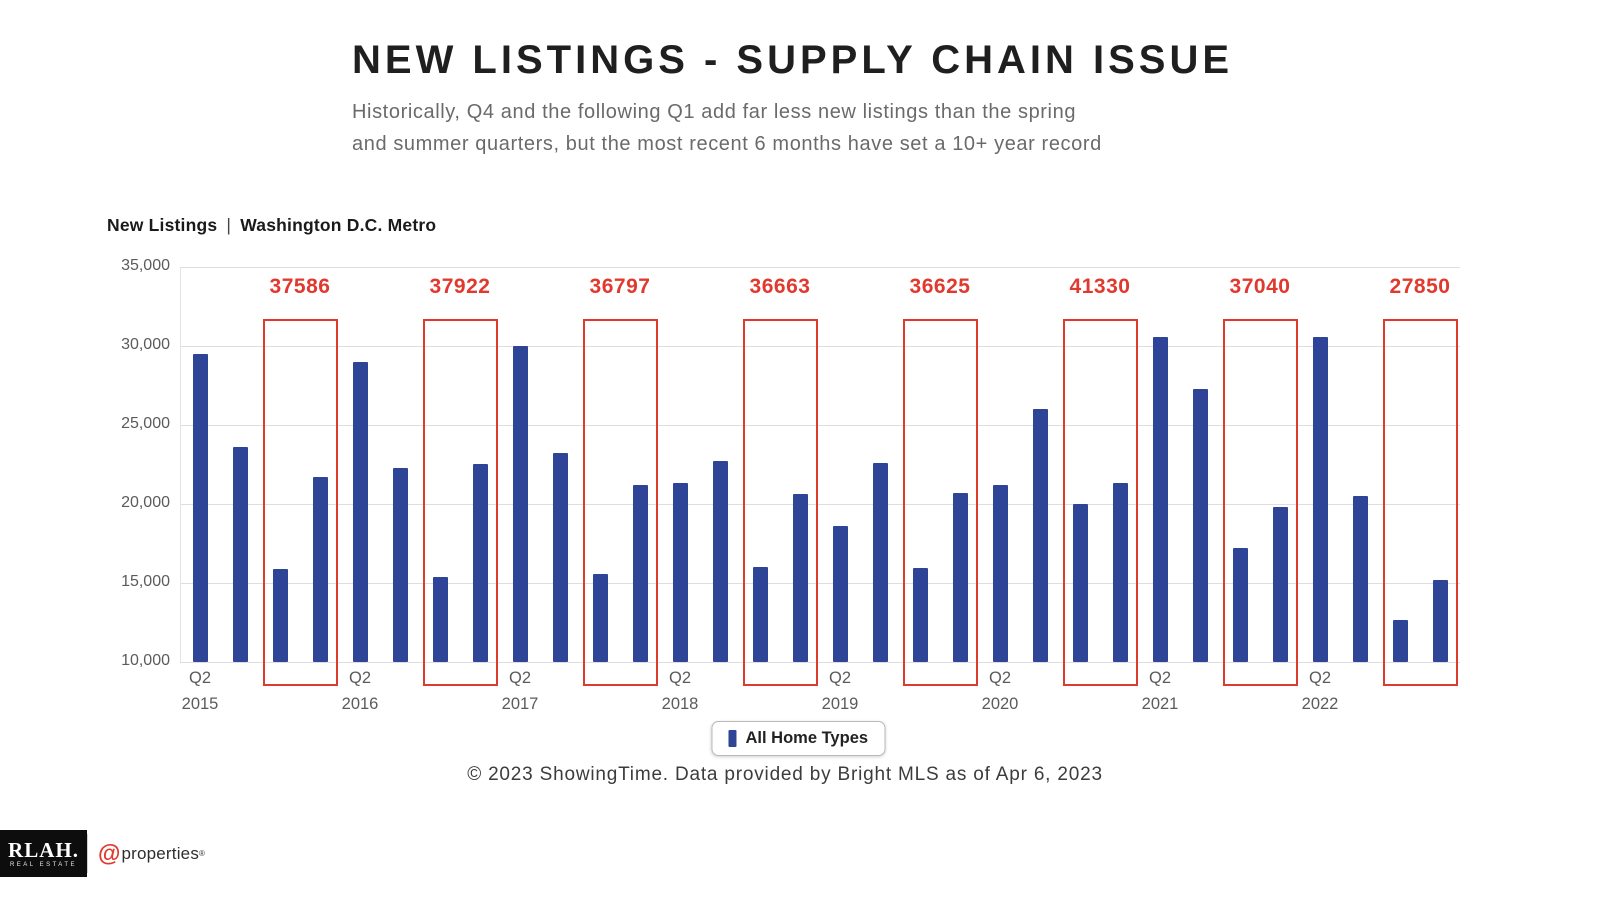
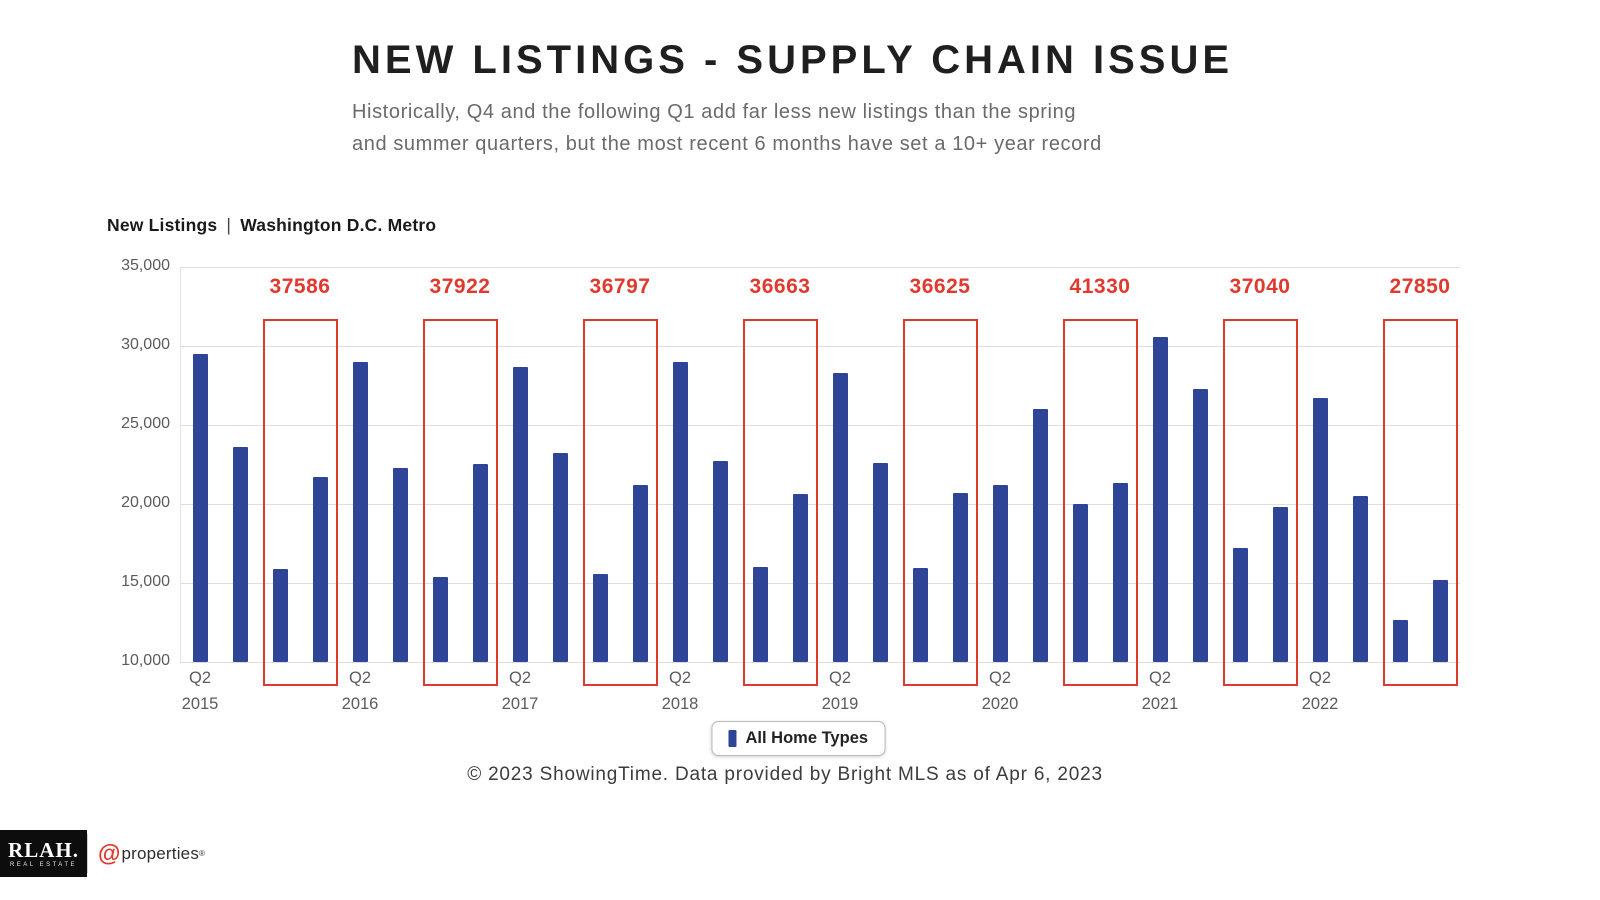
Q2 2017: 30000 -> 28700
Q2 2018: 21300 -> 29000
Q2 2019: 18600 -> 28300
Q2 2022: 30600 -> 26700
